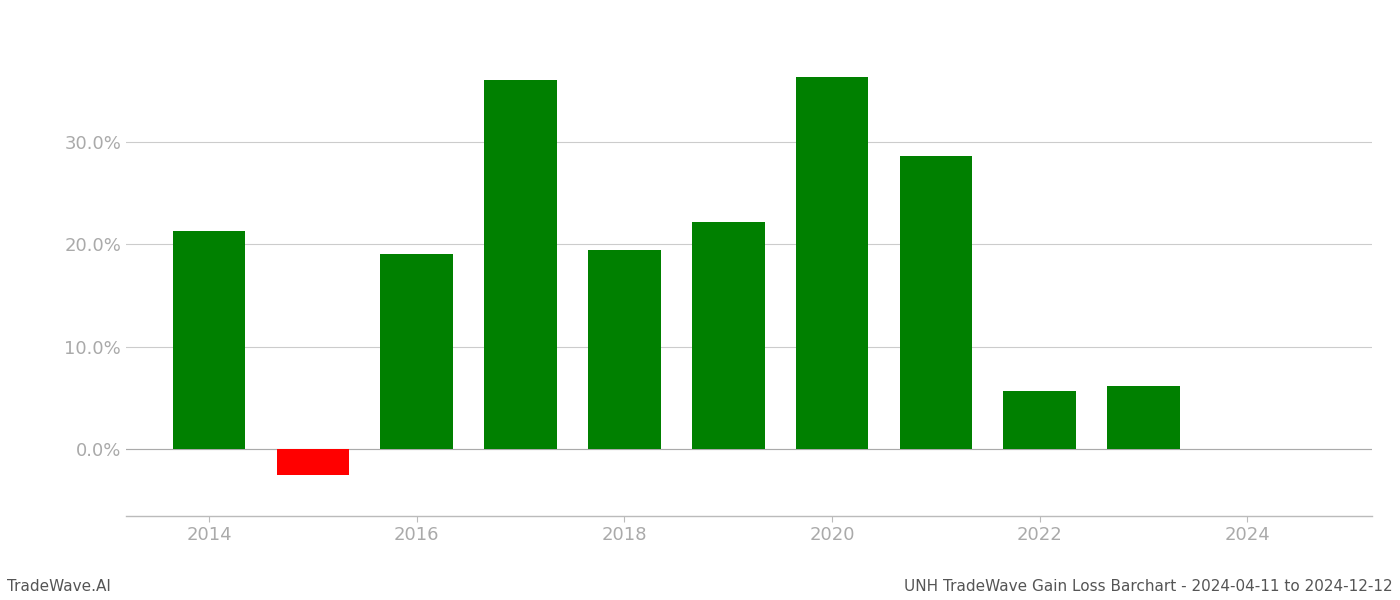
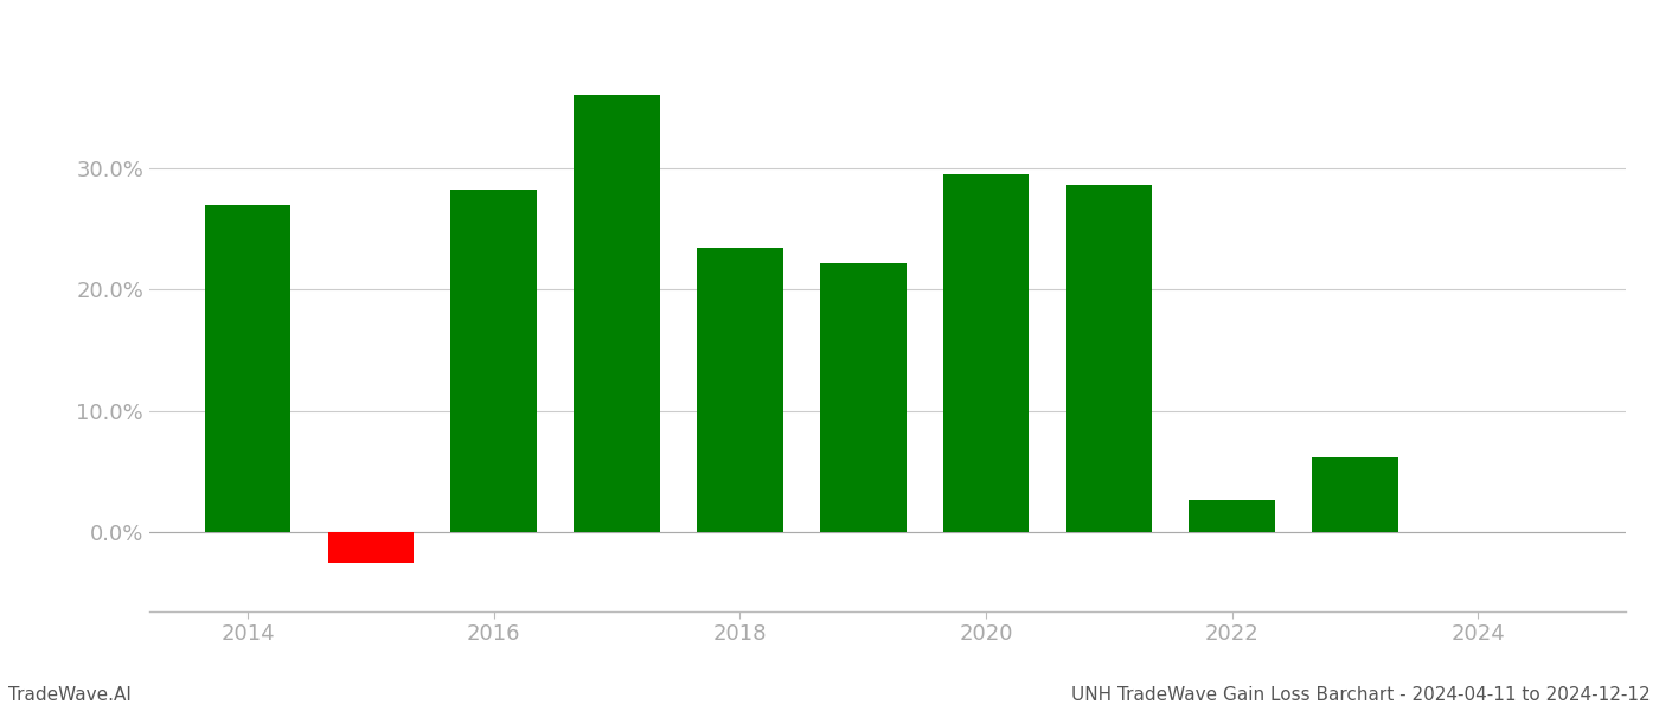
2014: 21.3% -> 27.0%
2016: 19.1% -> 28.2%
2018: 19.5% -> 23.5%
2020: 36.3% -> 29.5%
2022: 5.7% -> 2.7%
